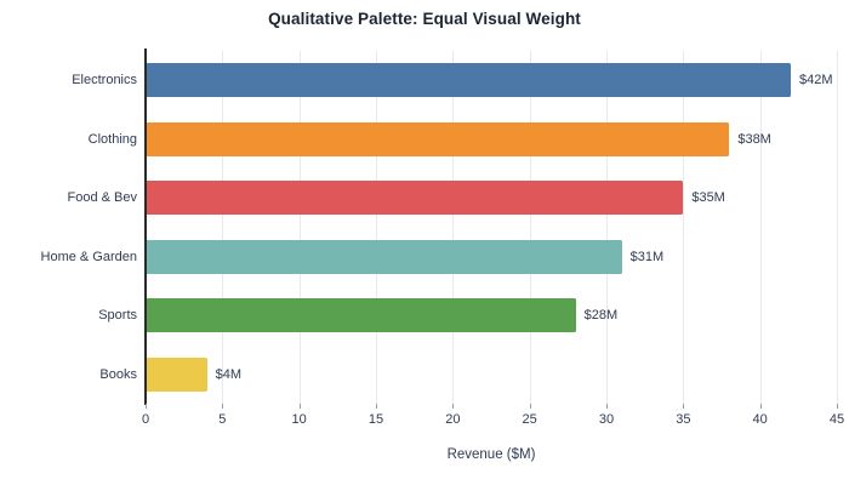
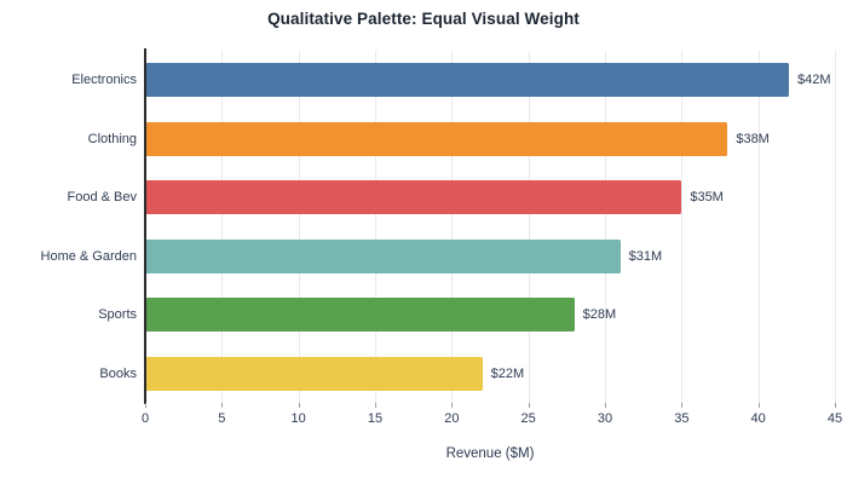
Books: $4M -> $22M
